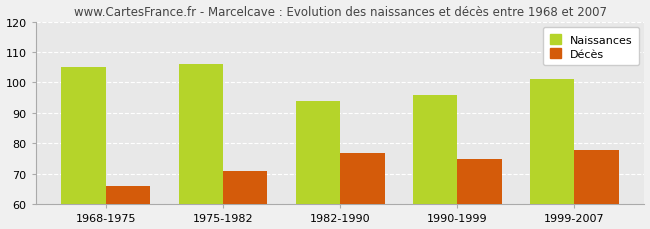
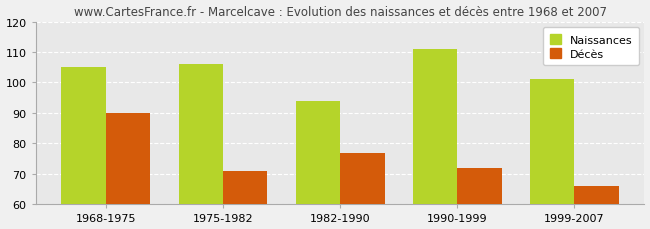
Décès/1968-1975: 66 -> 90
Naissances/1990-1999: 96 -> 111
Décès/1990-1999: 75 -> 72
Décès/1999-2007: 78 -> 66
